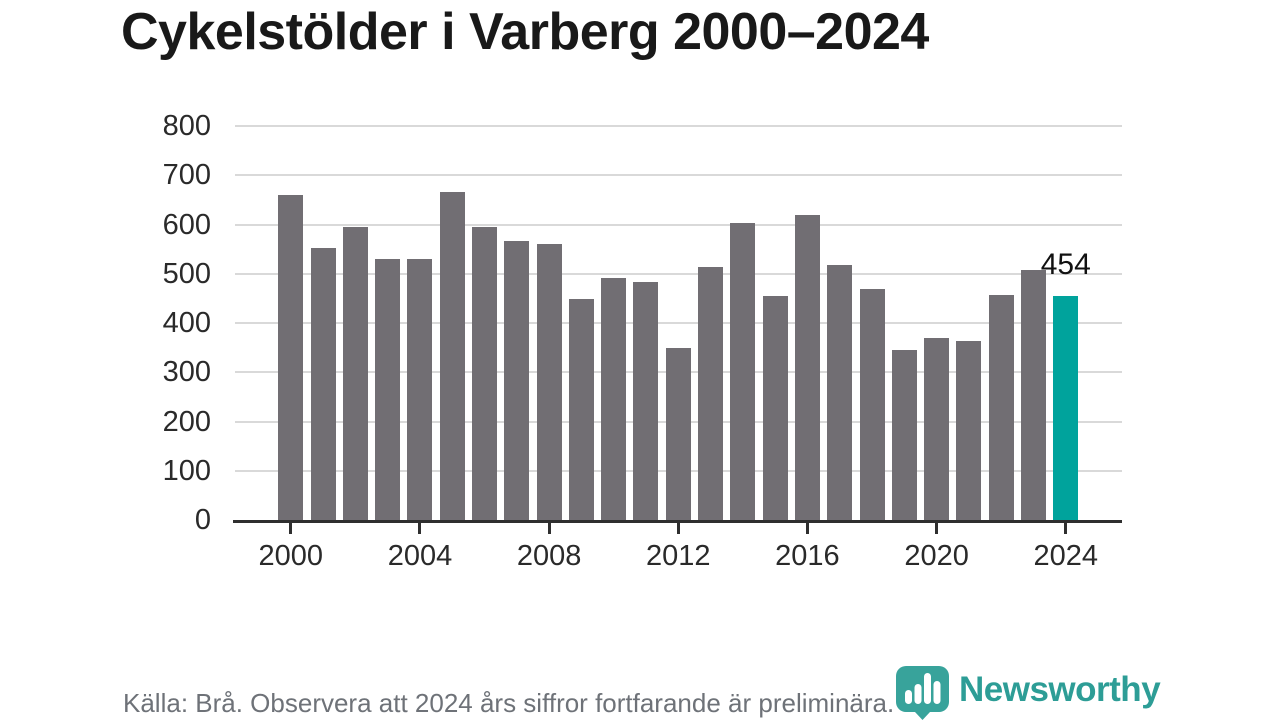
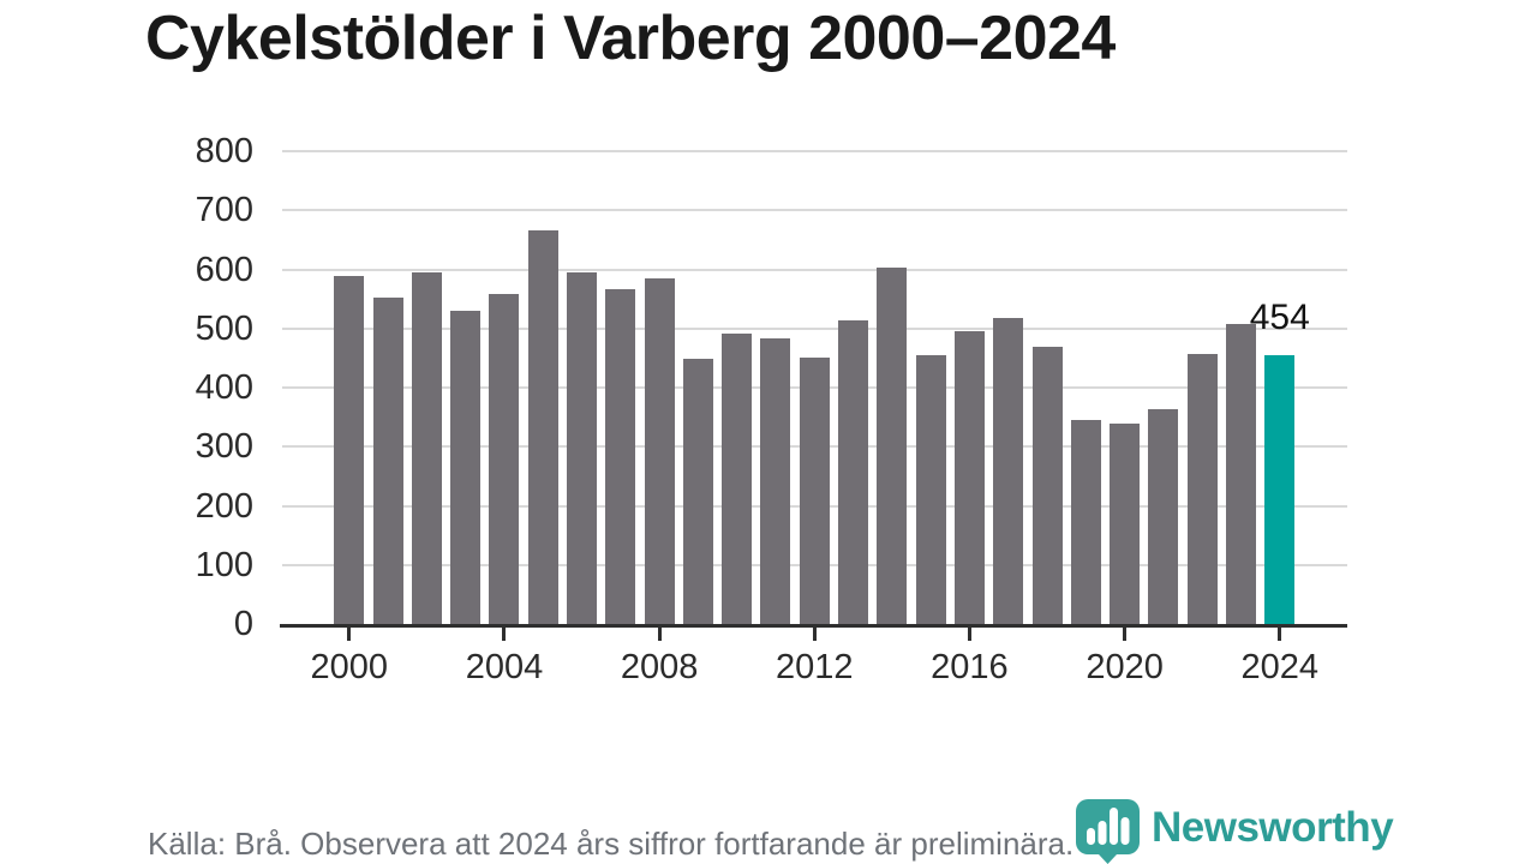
2000: 660 -> 590
2004: 530 -> 560
2008: 560 -> 580
2012: 350 -> 450
2016: 620 -> 500
2020: 370 -> 340
